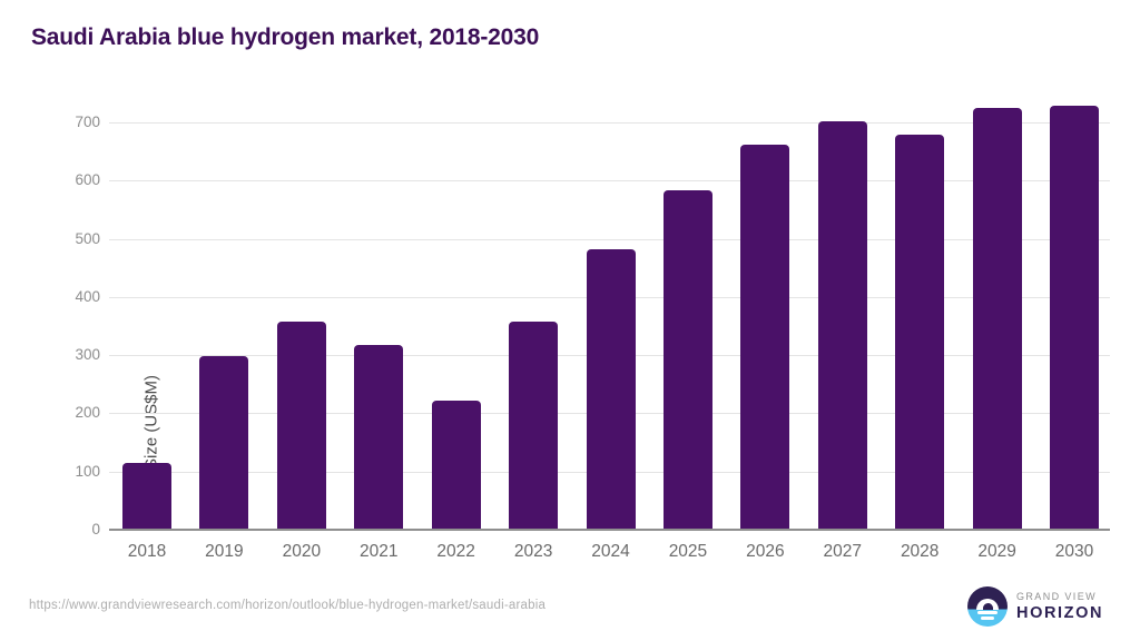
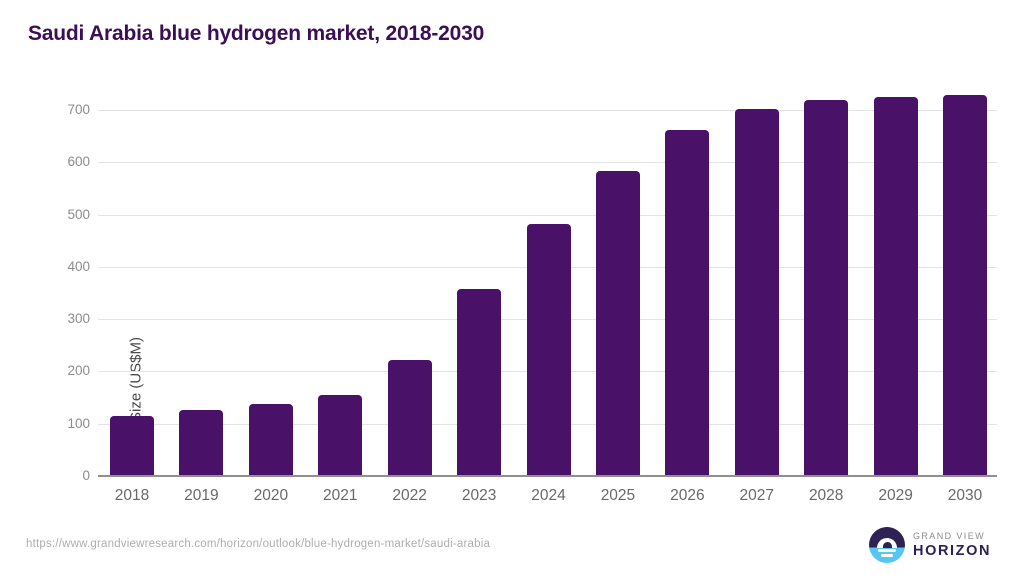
2019: 300 -> 130
2020: 360 -> 140
2021: 320 -> 160
2028: 680 -> 720
